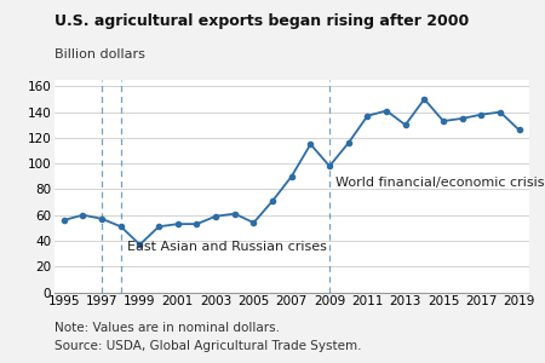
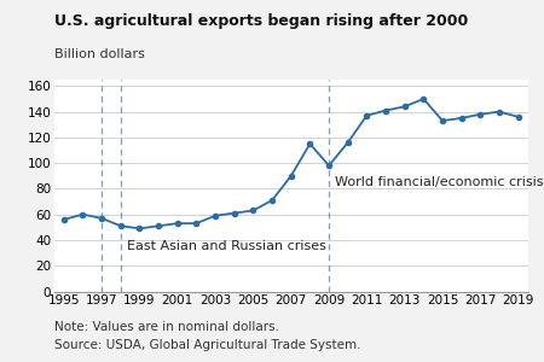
1999: 37 -> 49
2005: 54 -> 63
2013: 130 -> 144
2019: 126 -> 136
